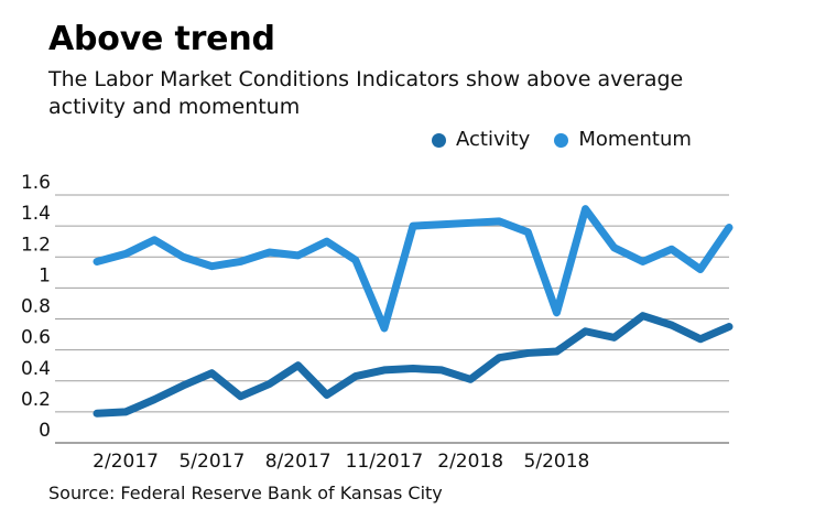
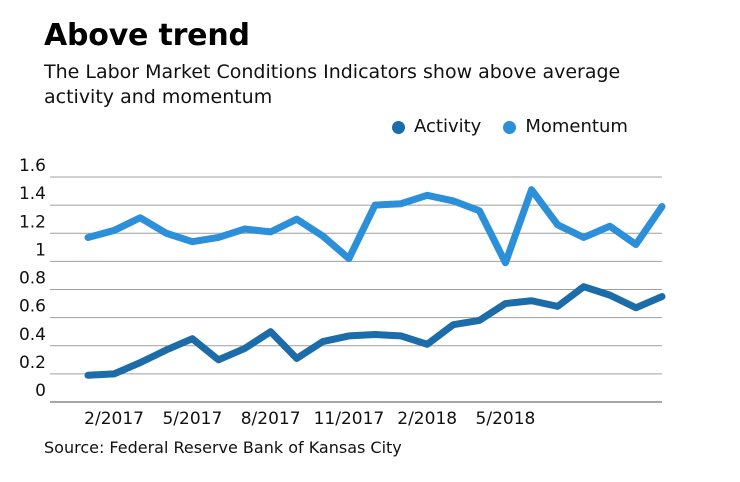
Momentum/11/2017: 0.74 -> 1.02
Momentum/2/2018: 1.42 -> 1.47
Activity/5/2018: 0.59 -> 0.70
Momentum/5/2018: 0.84 -> 0.99
